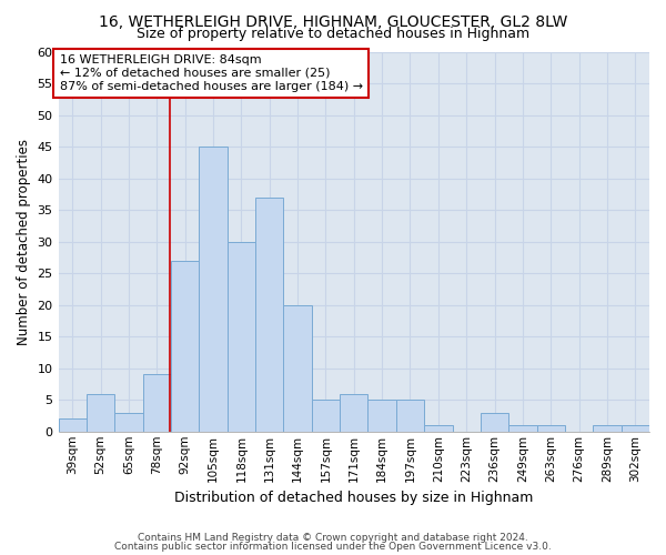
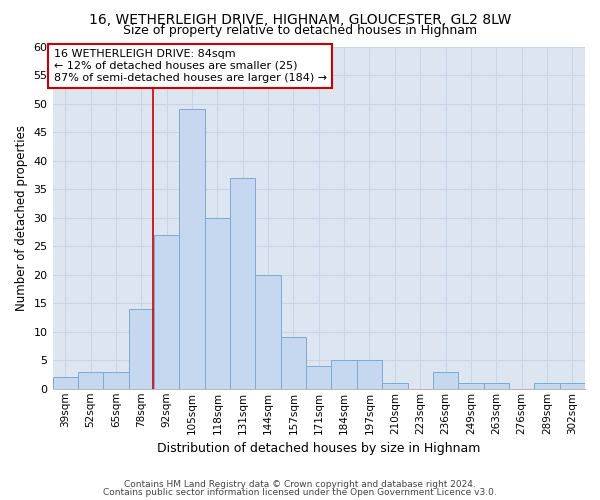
52sqm: 6 -> 3
78sqm: 9 -> 14
105sqm: 45 -> 49
157sqm: 5 -> 9
171sqm: 6 -> 4
